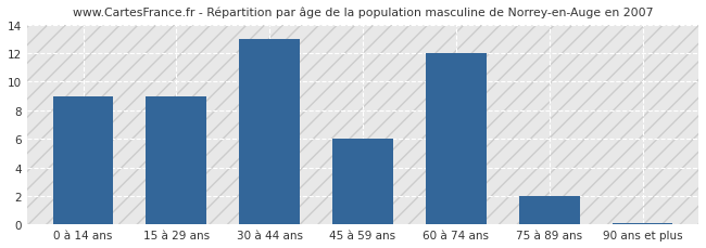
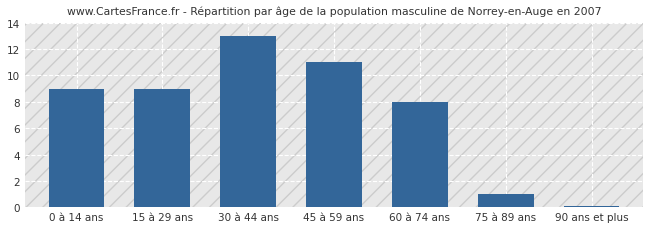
45 à 59 ans: 6.0 -> 11.0
60 à 74 ans: 12.0 -> 8.0
75 à 89 ans: 2.0 -> 1.0
